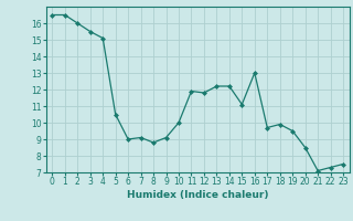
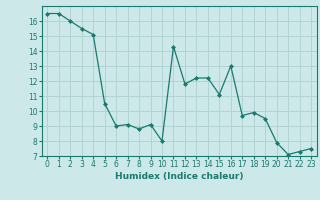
10: 10.0 -> 8.0
11: 11.9 -> 14.3
20: 8.5 -> 7.9
